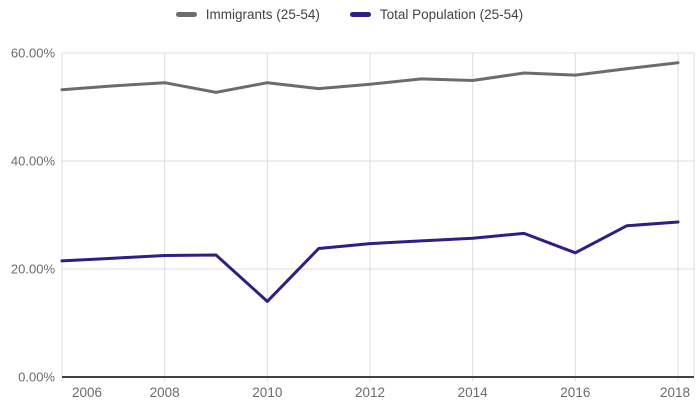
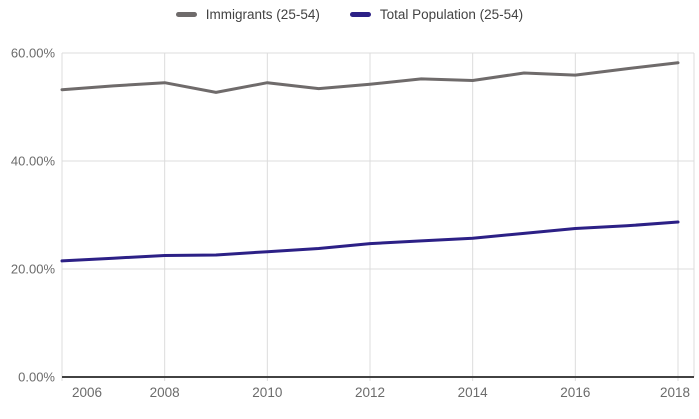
Total Population (25-54)/2010: 14% -> 23%
Total Population (25-54)/2016: 23% -> 28%
